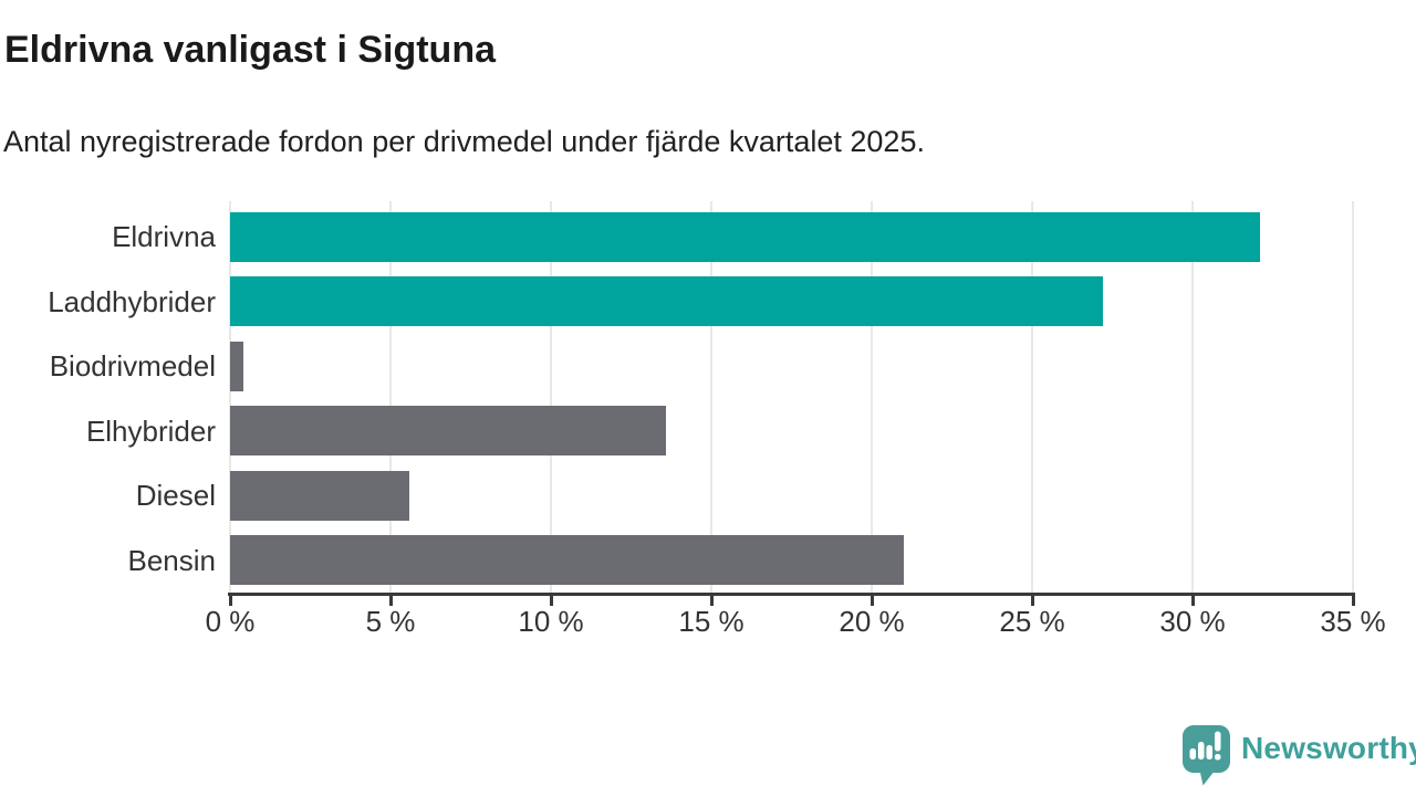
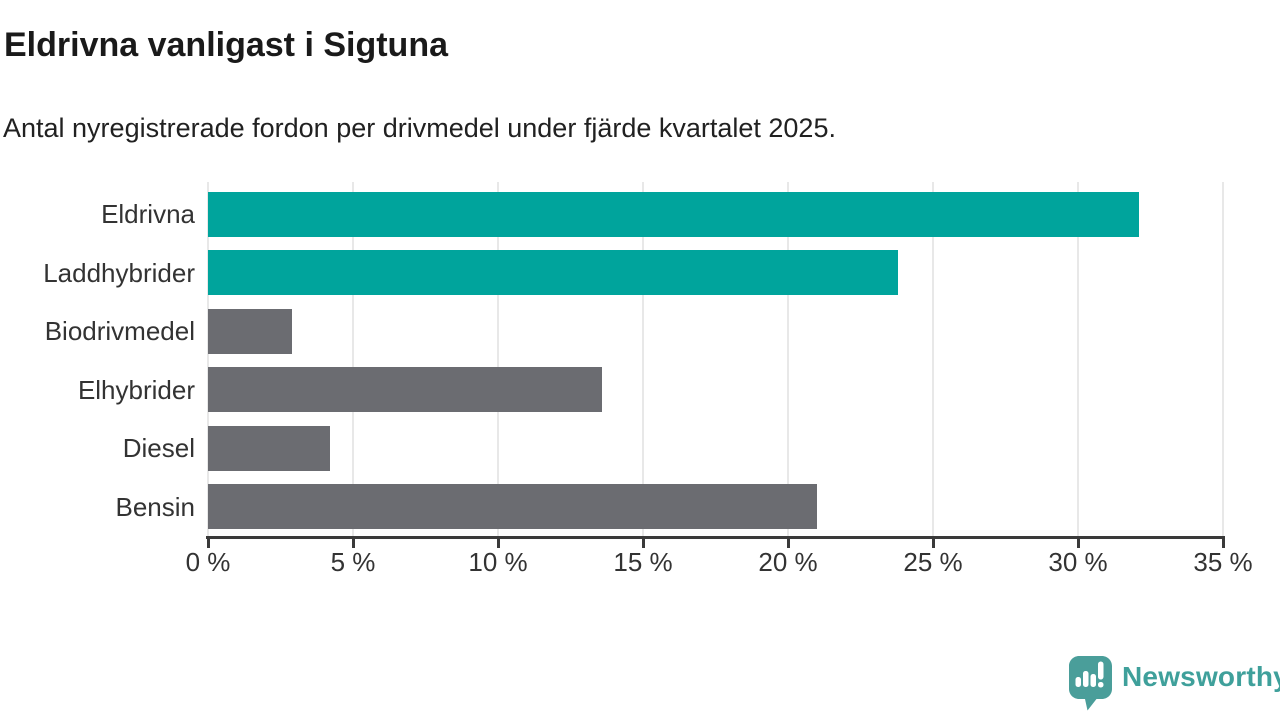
Laddhybrider: 27.2% -> 23.8%
Biodrivmedel: 0.4% -> 2.9%
Diesel: 5.6% -> 4.2%
